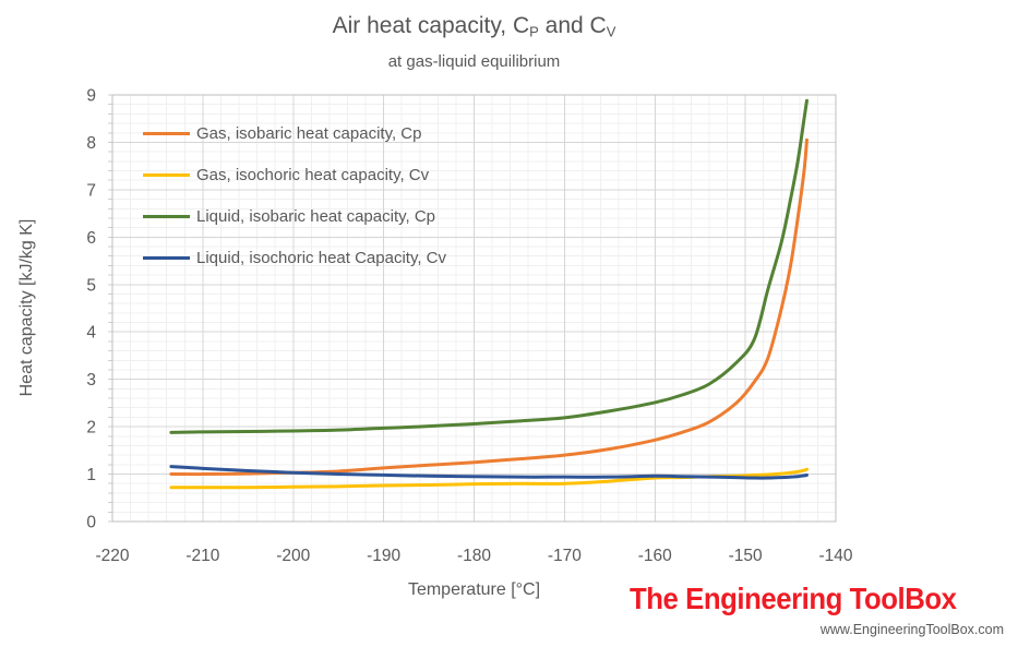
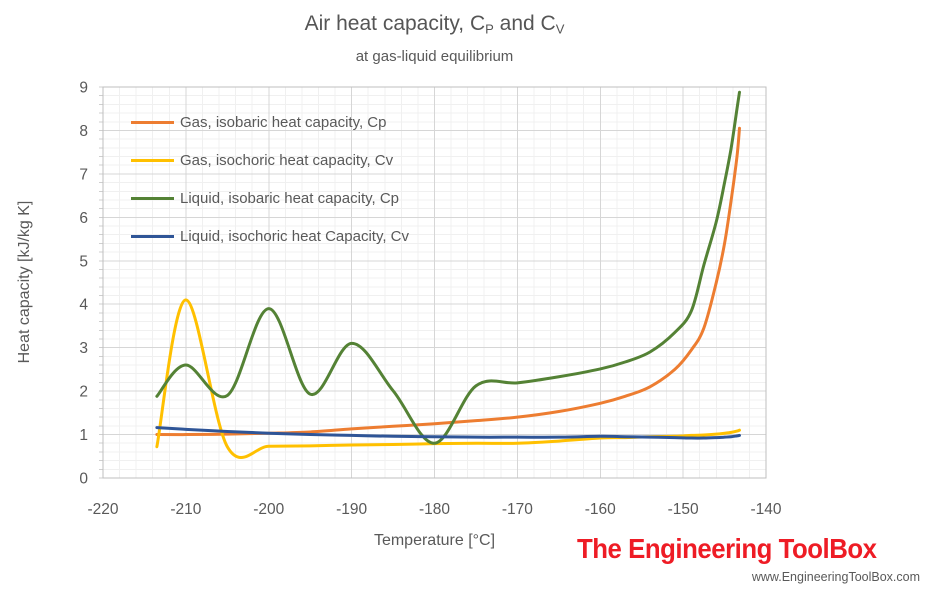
Gas, isochoric heat capacity, Cv/-210: 0.7 -> 4.1
Liquid, isobaric heat capacity, Cp/-210: 1.9 -> 2.6
Liquid, isobaric heat capacity, Cp/-200: 1.9 -> 3.9
Liquid, isobaric heat capacity, Cp/-190: 2.0 -> 3.1
Liquid, isobaric heat capacity, Cp/-180: 2.1 -> 0.8
